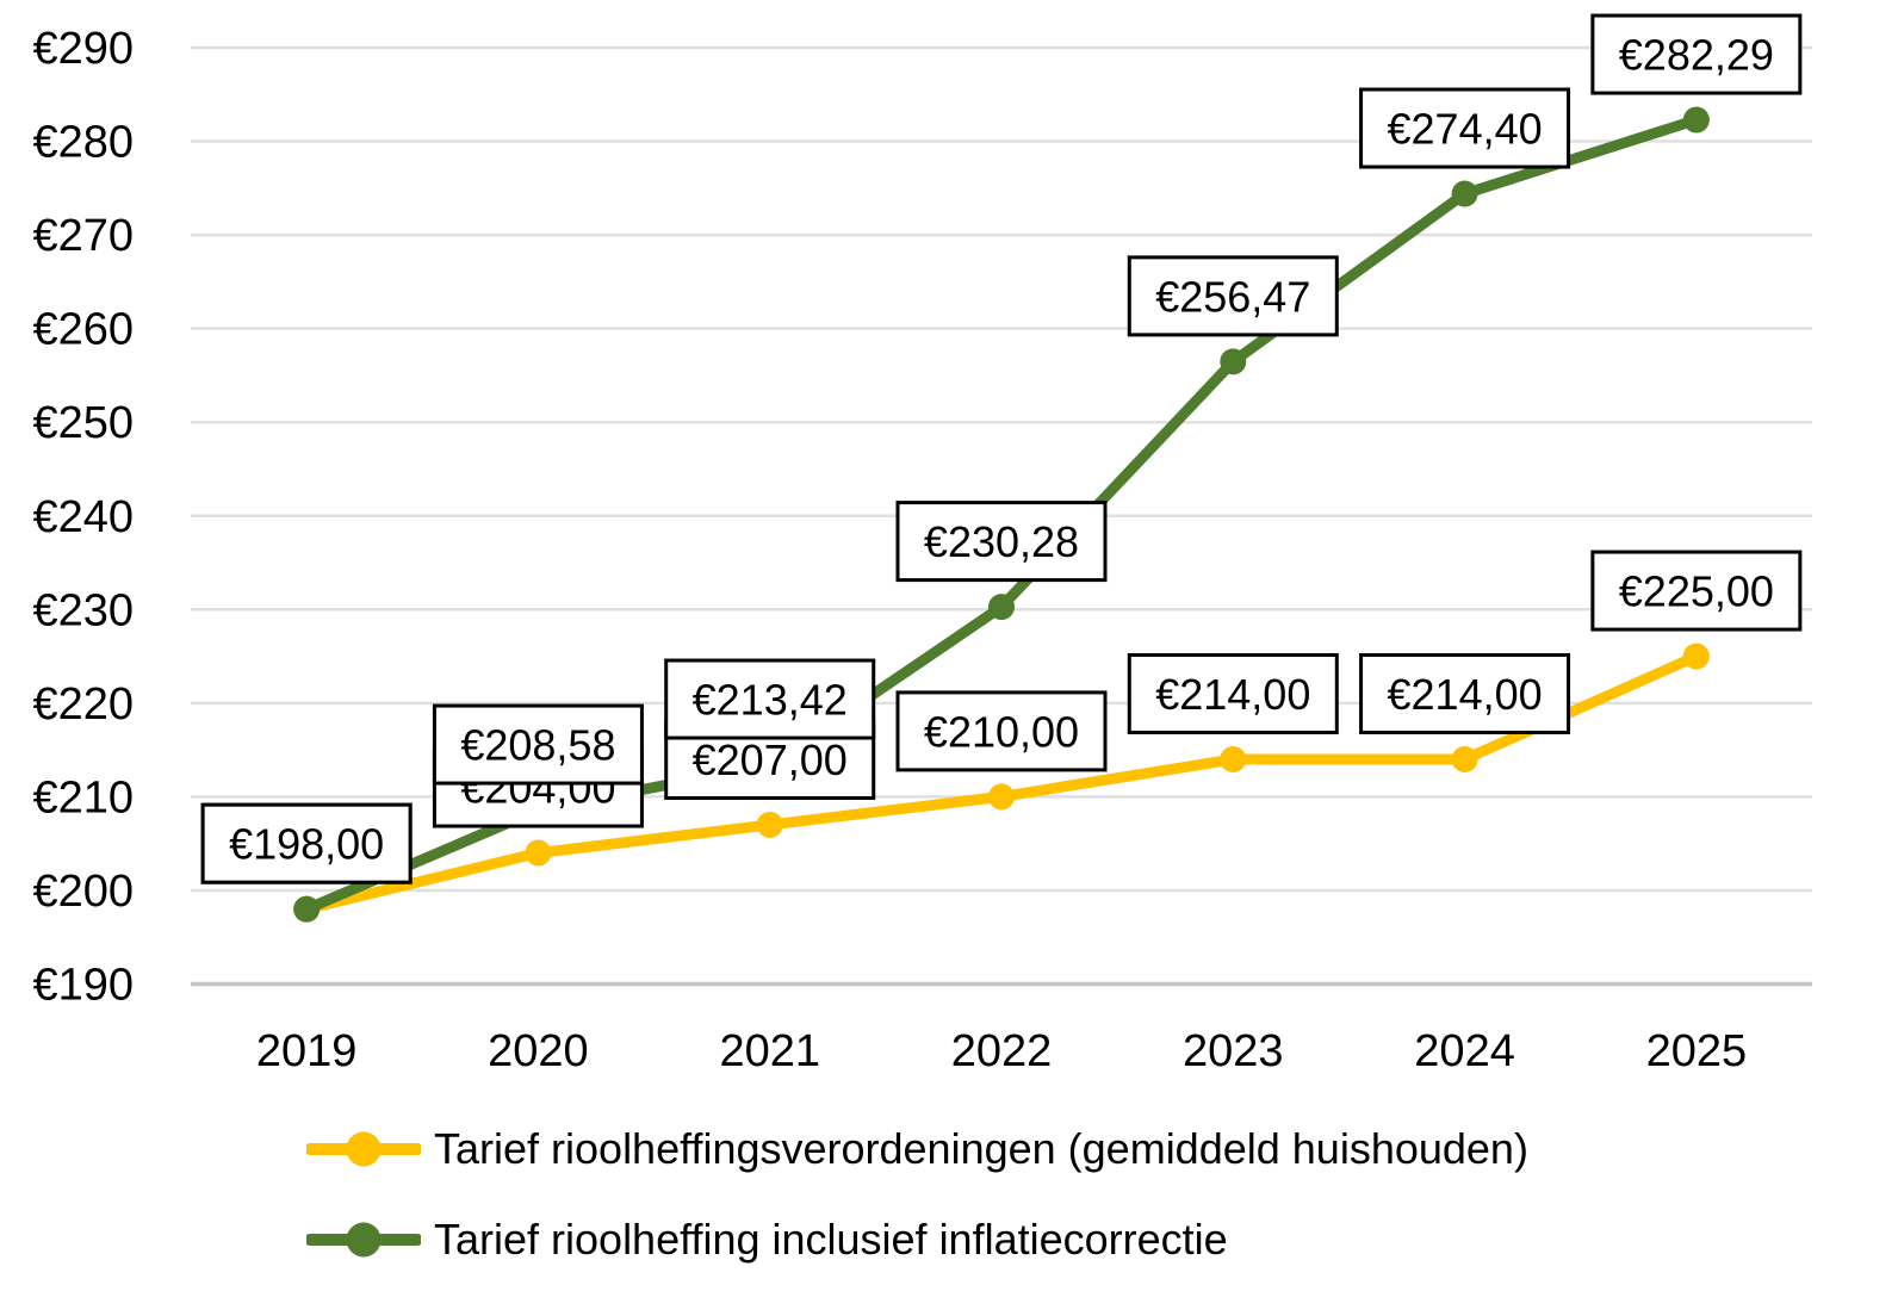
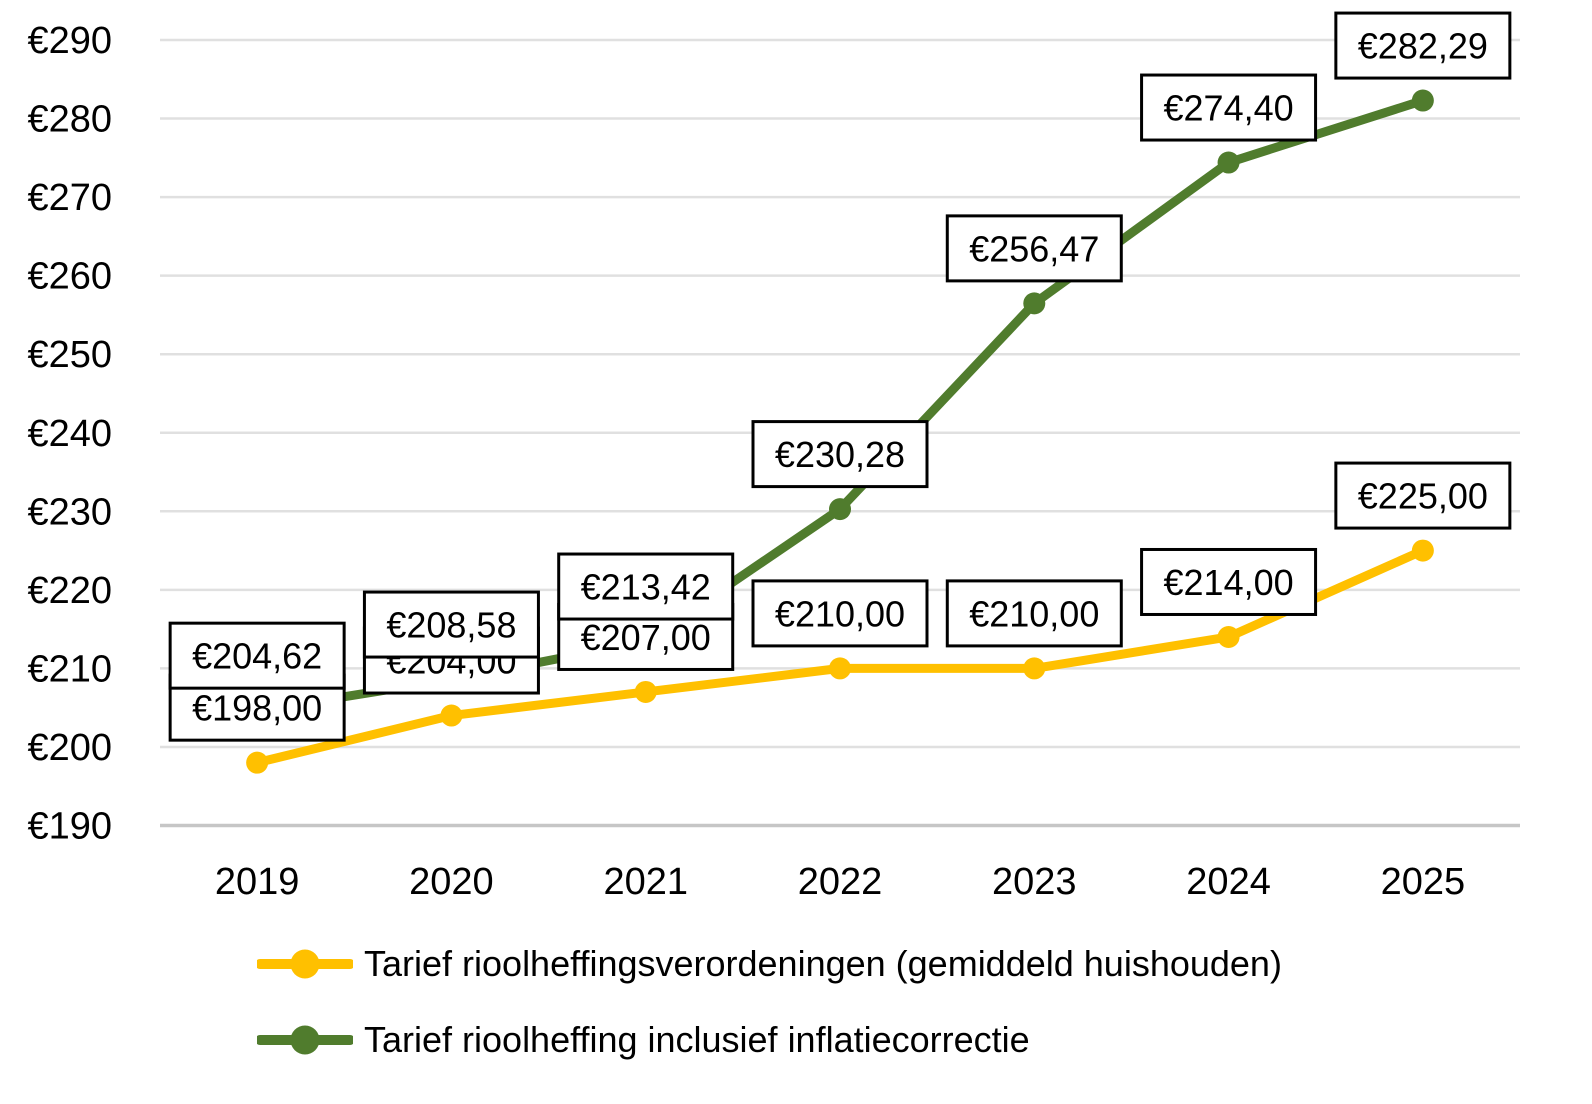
Tarief rioolheffing inclusief inflatiecorrectie/2019: €198,00 -> €204,62
Tarief rioolheffingsverordeningen (gemiddeld huishouden)/2023: €214,00 -> €210,00
